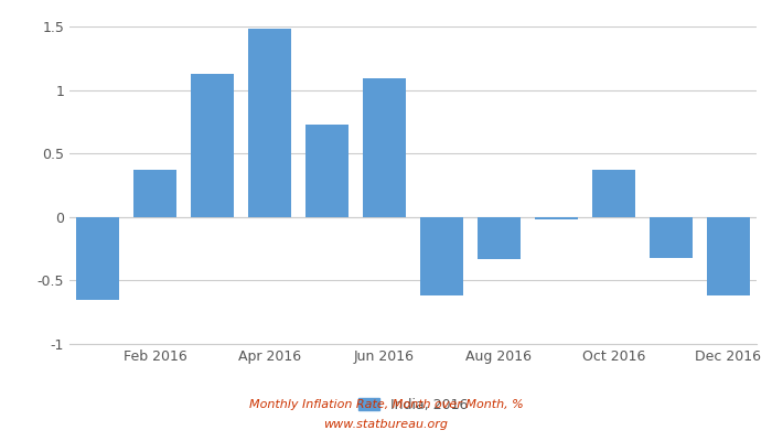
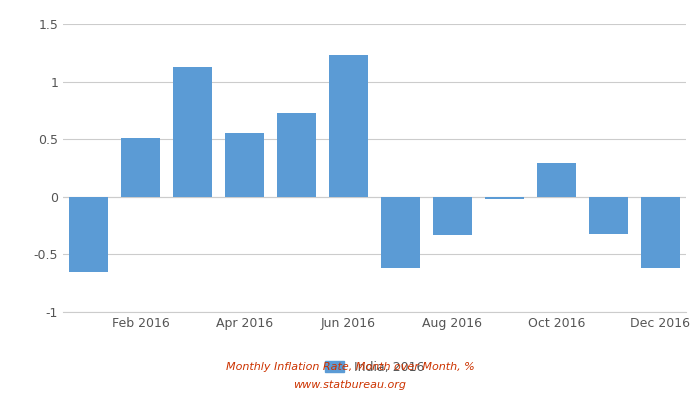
Feb 2016: 0.37 -> 0.51
Apr 2016: 1.48 -> 0.55
Jun 2016: 1.09 -> 1.23
Oct 2016: 0.37 -> 0.29
